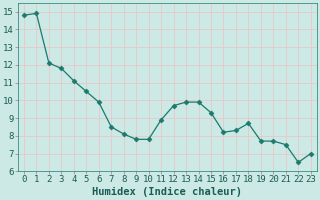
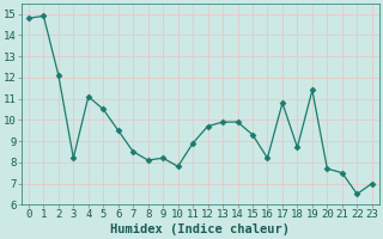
3: 11.8 -> 8.2
6: 9.9 -> 9.5
9: 7.8 -> 8.2
17: 8.3 -> 10.8
19: 7.7 -> 11.4
